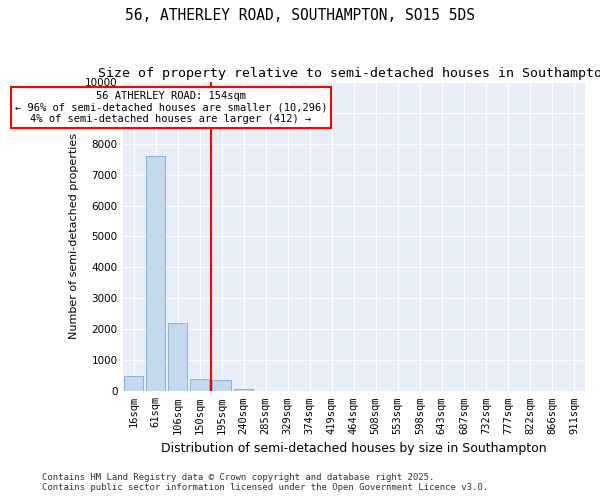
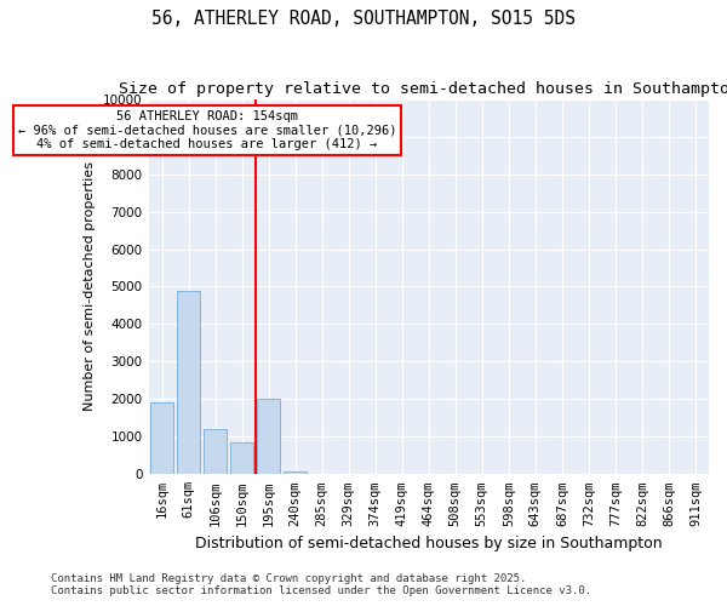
16sqm: 500 -> 1900
61sqm: 7600 -> 4900
106sqm: 2200 -> 1200
150sqm: 400 -> 850
195sqm: 350 -> 2000
